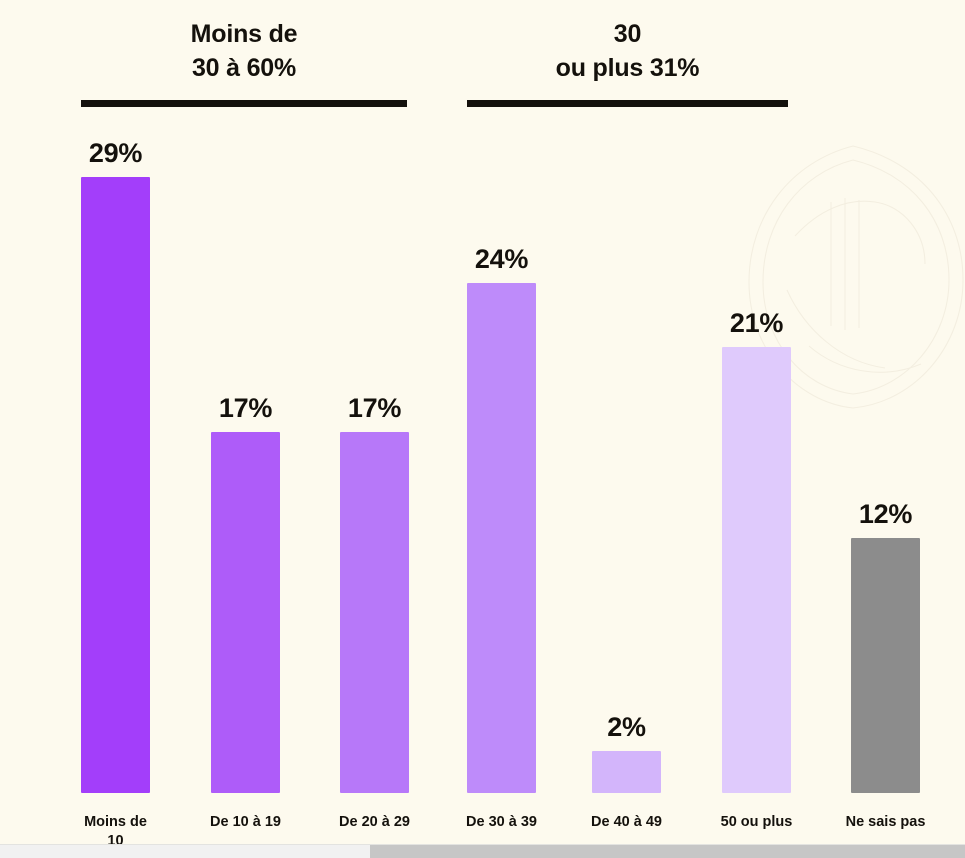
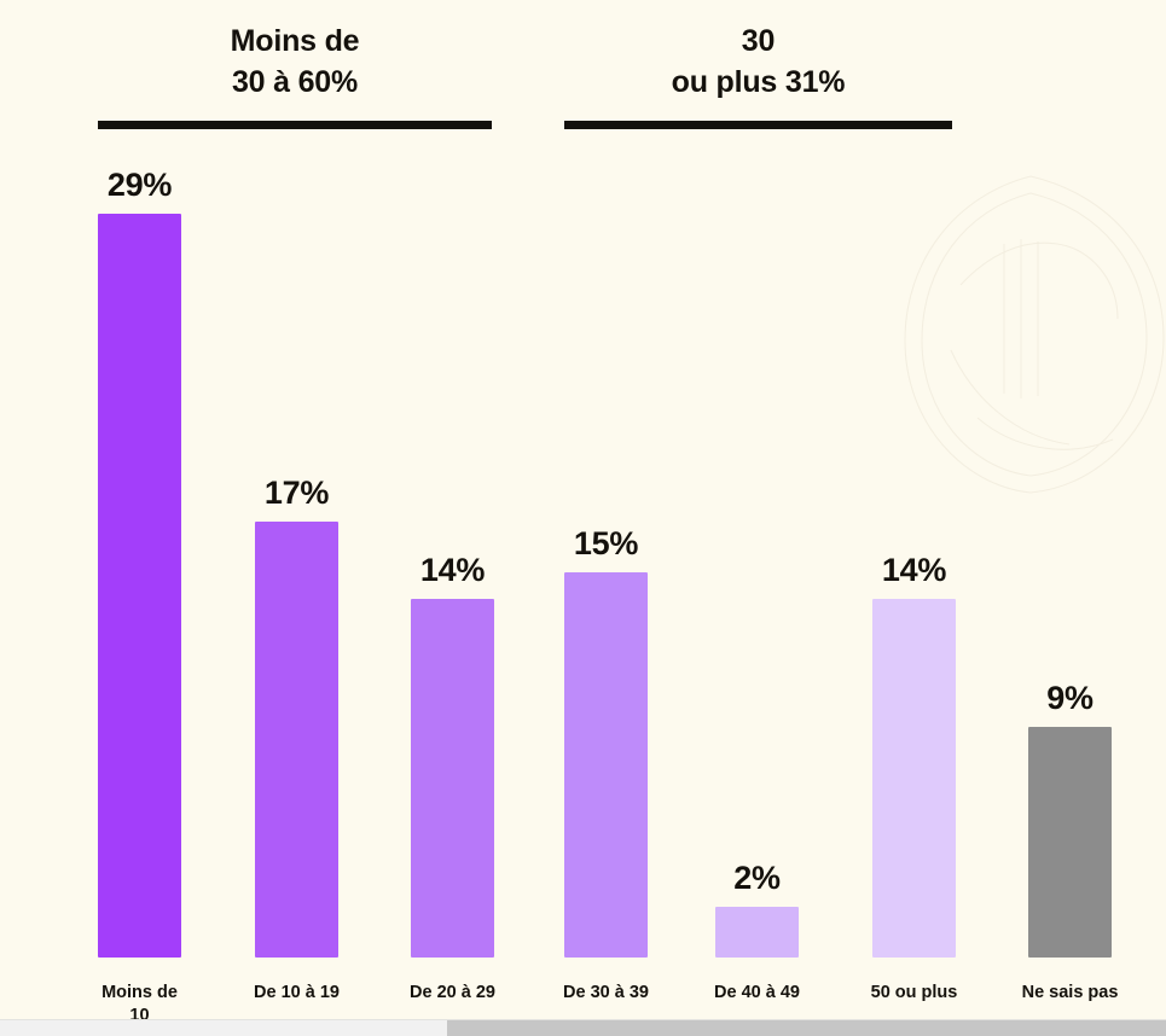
De 20 à 29: 17% -> 14%
De 30 à 39: 24% -> 15%
50 ou plus: 21% -> 14%
Ne sais pas: 12% -> 9%
